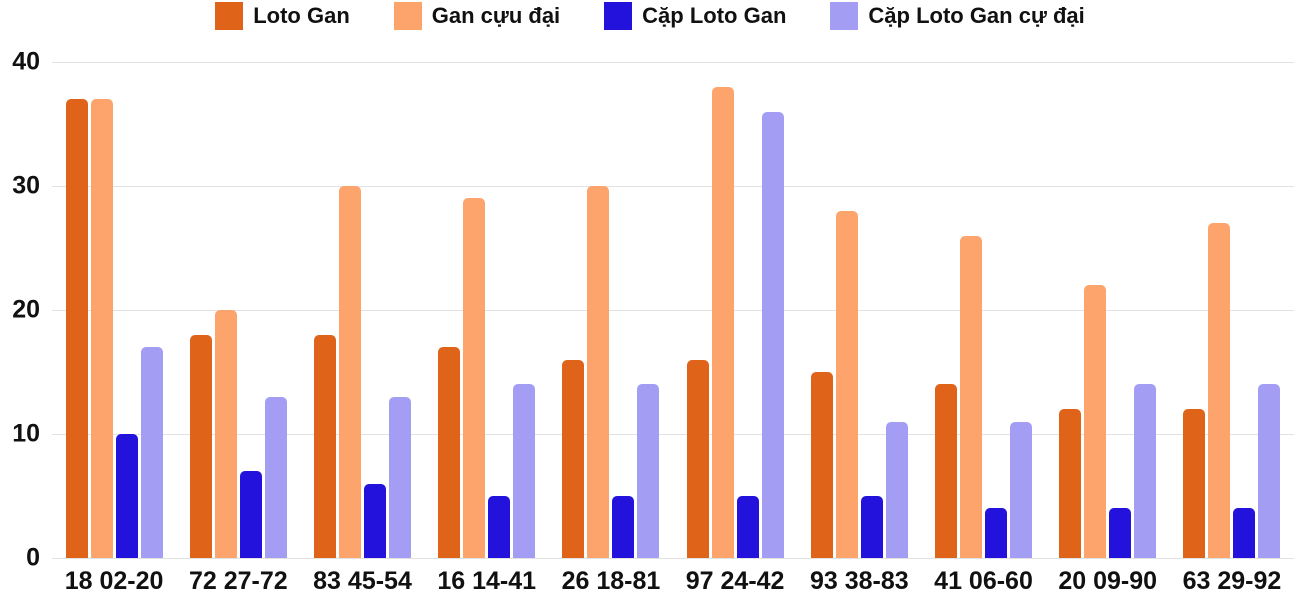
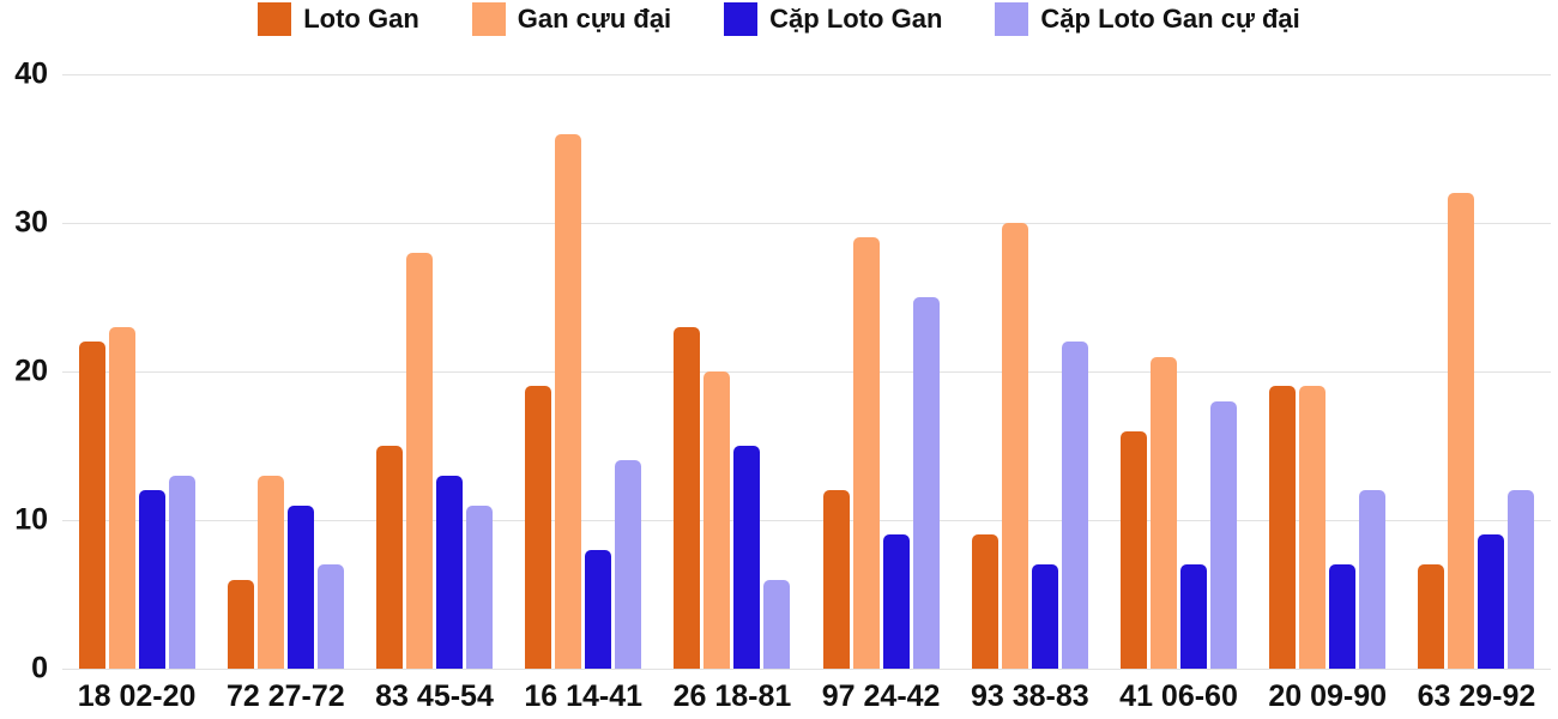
Loto Gan/18 02-20: 37 -> 22
Gan cựu đại/18 02-20: 37 -> 23
Cặp Loto Gan/18 02-20: 10 -> 12
Cặp Loto Gan cự đại/18 02-20: 17 -> 13
Loto Gan/72 27-72: 18 -> 6
Gan cựu đại/72 27-72: 20 -> 13
Cặp Loto Gan/72 27-72: 7 -> 11
Cặp Loto Gan cự đại/72 27-72: 13 -> 7
Loto Gan/83 45-54: 18 -> 15
Gan cựu đại/83 45-54: 30 -> 28
Cặp Loto Gan/83 45-54: 6 -> 13
Cặp Loto Gan cự đại/83 45-54: 13 -> 11
Loto Gan/16 14-41: 17 -> 19
Gan cựu đại/16 14-41: 29 -> 36
Cặp Loto Gan/16 14-41: 5 -> 8
Loto Gan/26 18-81: 16 -> 23
Gan cựu đại/26 18-81: 30 -> 20
Cặp Loto Gan/26 18-81: 5 -> 15
Cặp Loto Gan cự đại/26 18-81: 14 -> 6
Loto Gan/97 24-42: 16 -> 12
Gan cựu đại/97 24-42: 38 -> 29
Cặp Loto Gan/97 24-42: 5 -> 9
Cặp Loto Gan cự đại/97 24-42: 36 -> 25
Loto Gan/93 38-83: 15 -> 9
Gan cựu đại/93 38-83: 28 -> 30
Cặp Loto Gan/93 38-83: 5 -> 7
Cặp Loto Gan cự đại/93 38-83: 11 -> 22
Loto Gan/41 06-60: 14 -> 16
Gan cựu đại/41 06-60: 26 -> 21
Cặp Loto Gan/41 06-60: 4 -> 7
Cặp Loto Gan cự đại/41 06-60: 11 -> 18
Loto Gan/20 09-90: 12 -> 19
Gan cựu đại/20 09-90: 22 -> 19
Cặp Loto Gan/20 09-90: 4 -> 7
Cặp Loto Gan cự đại/20 09-90: 14 -> 12
Loto Gan/63 29-92: 12 -> 7
Gan cựu đại/63 29-92: 27 -> 32
Cặp Loto Gan/63 29-92: 4 -> 9
Cặp Loto Gan cự đại/63 29-92: 14 -> 12
